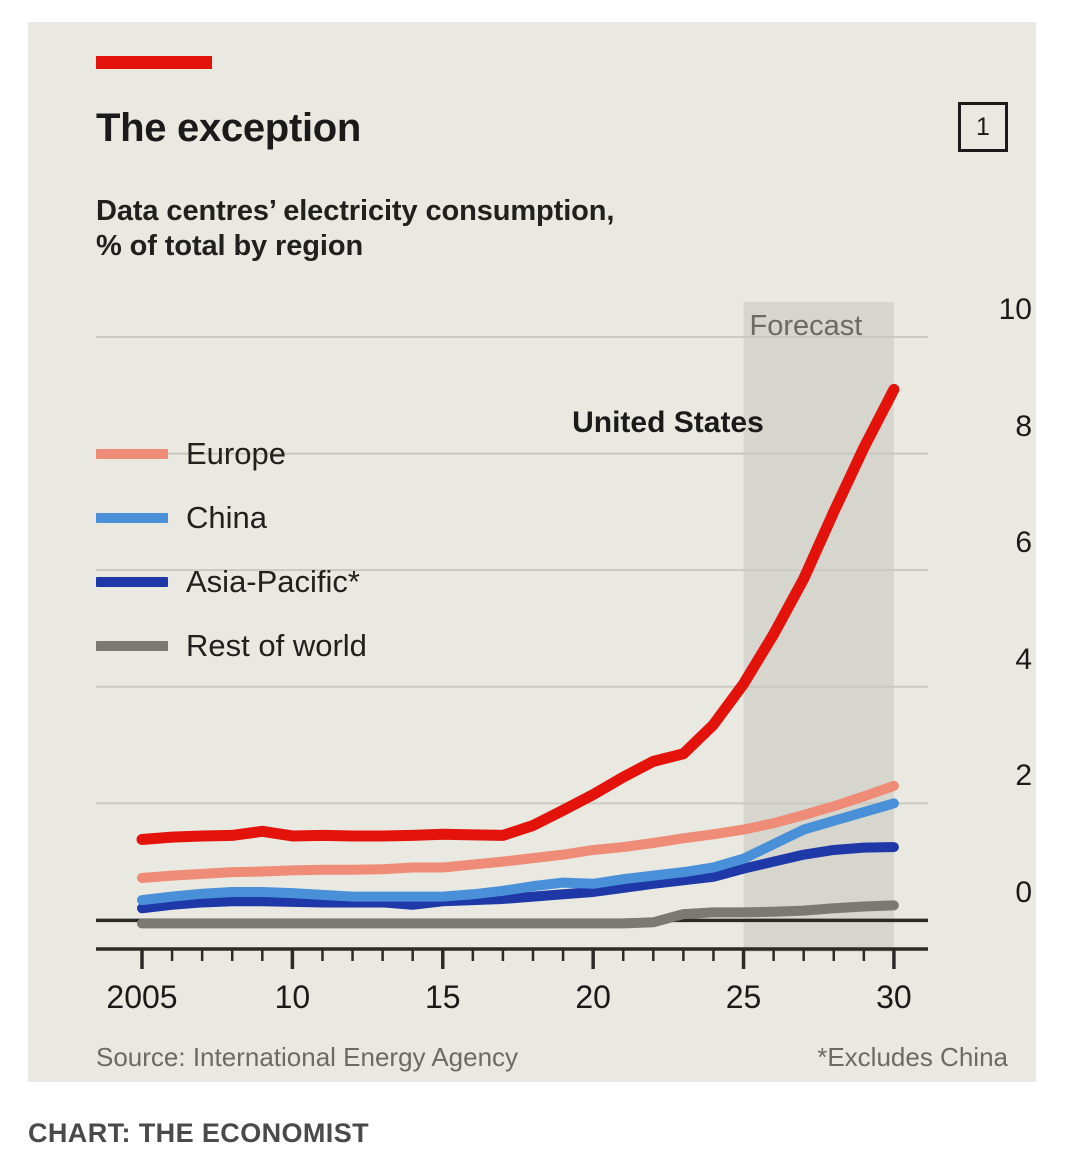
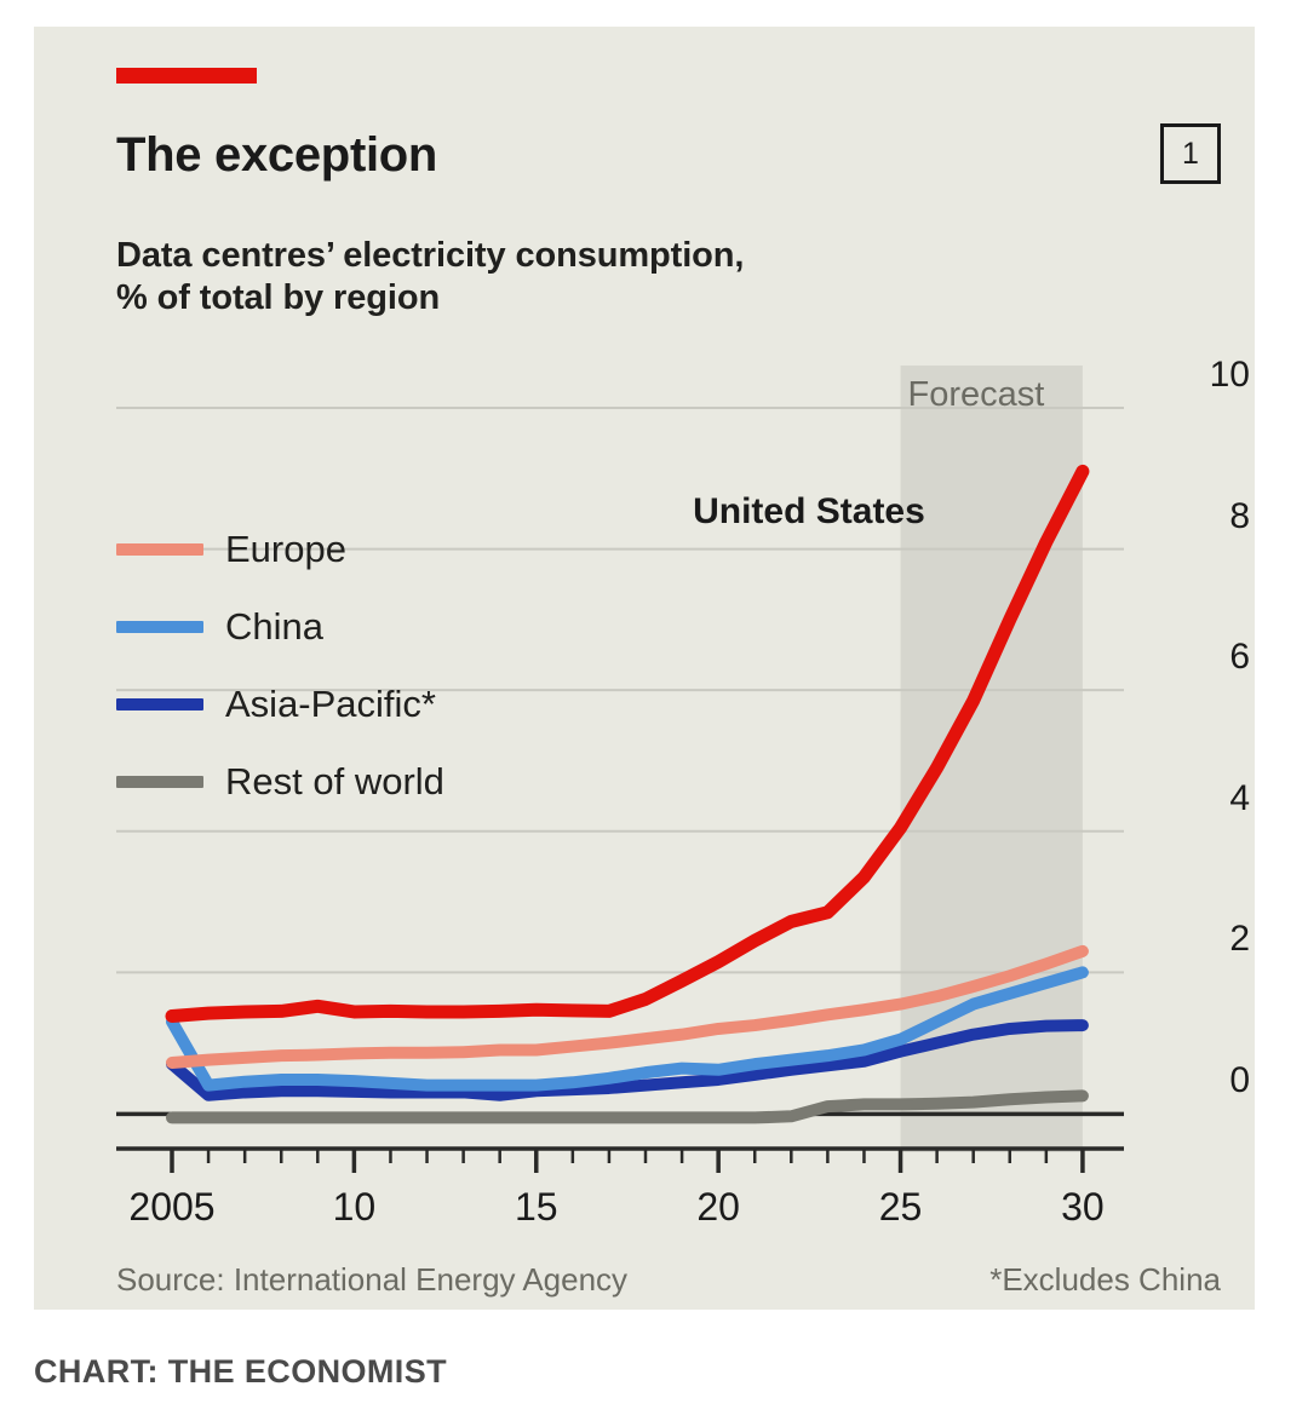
China/2005: 0.3 -> 1.3
Asia-Pacific*/2005: 0.2 -> 0.7
